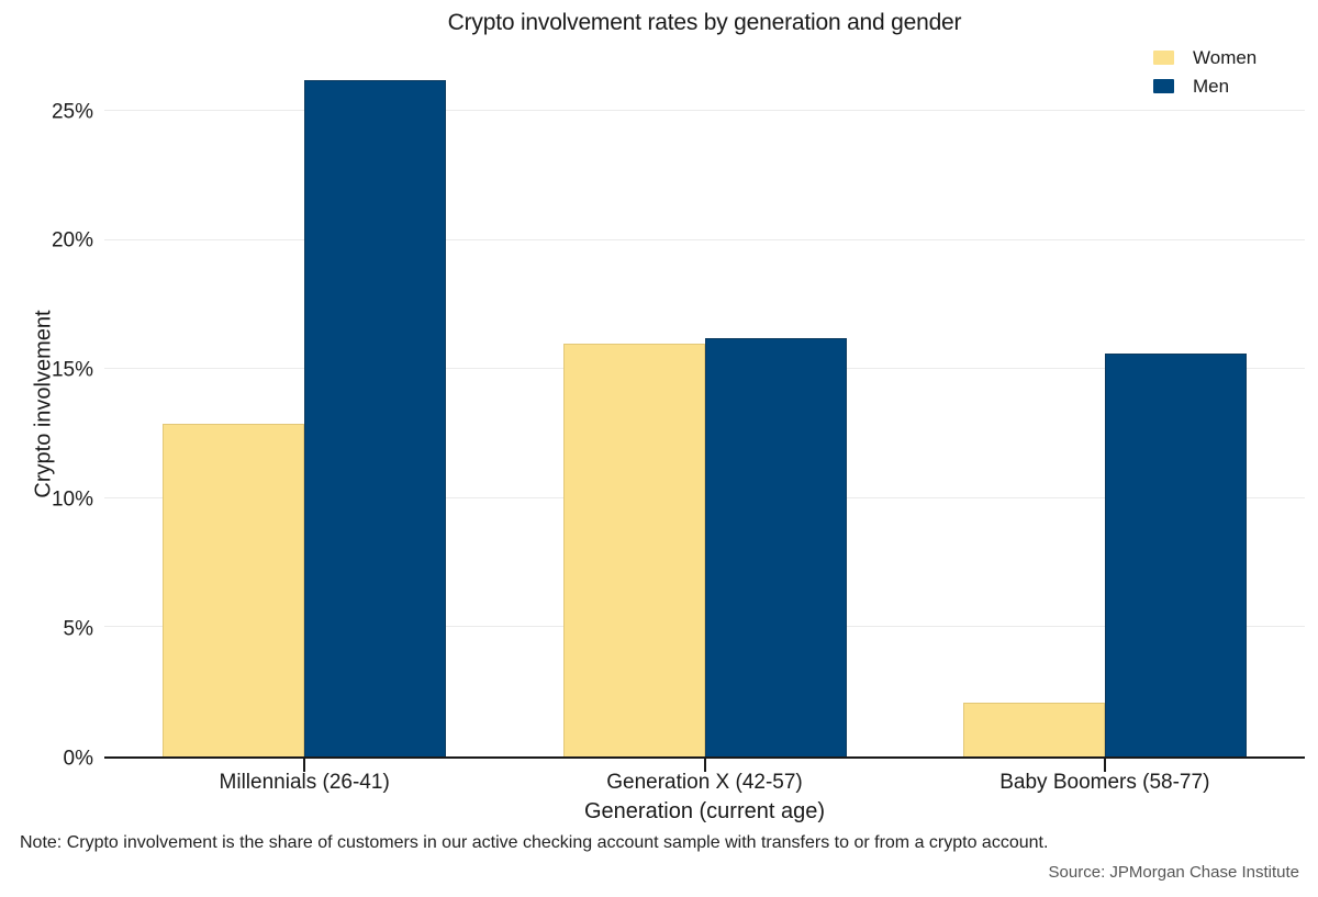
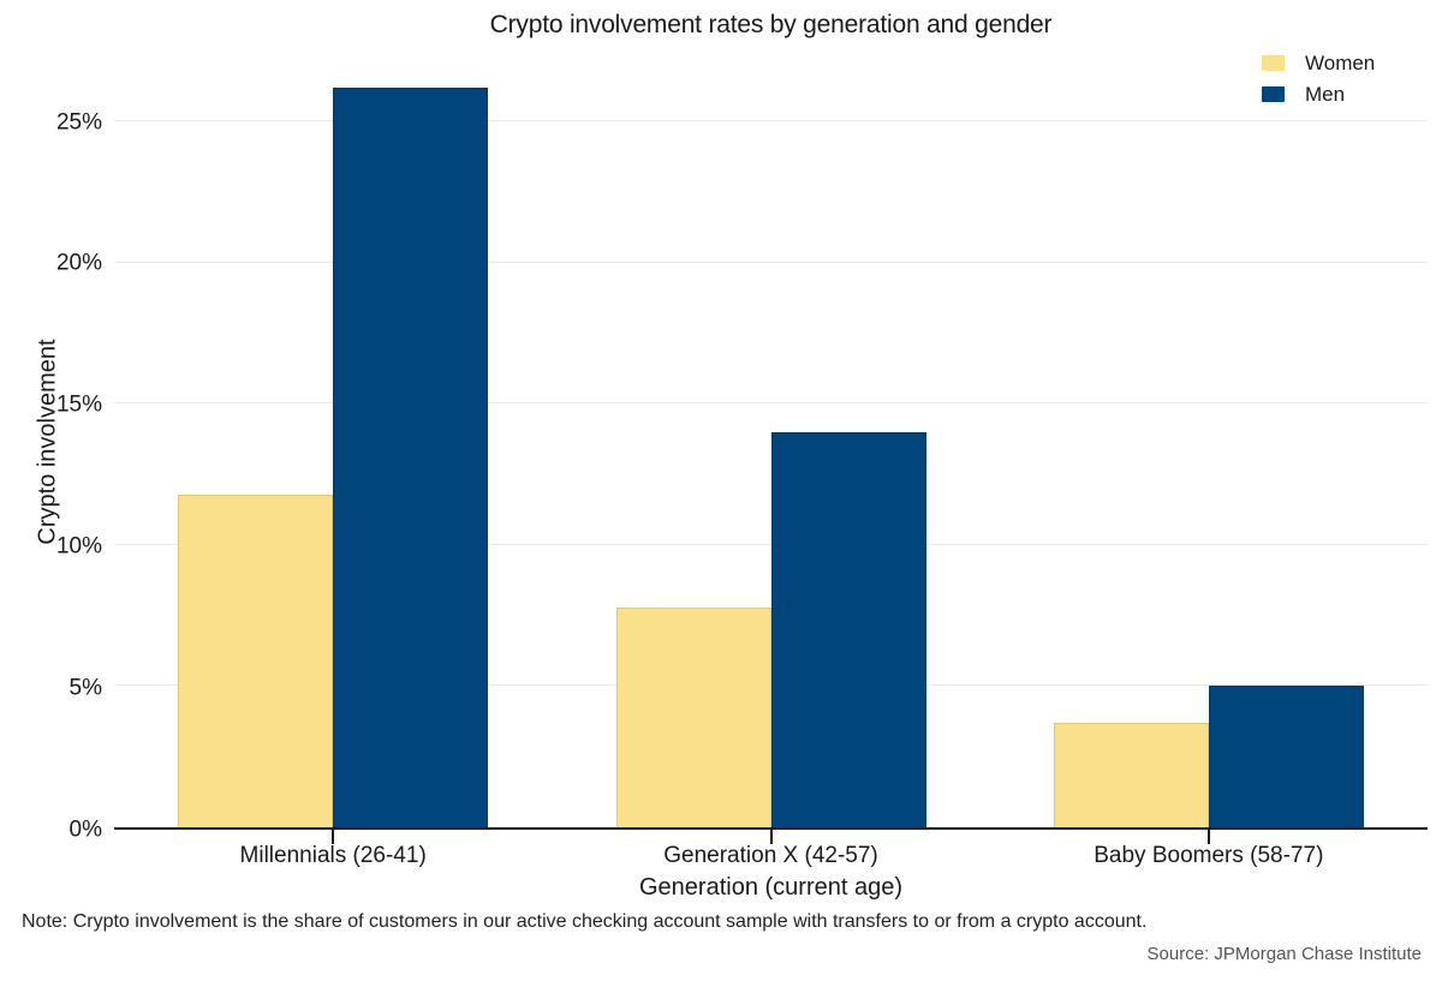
Women/Millennials (26-41): 12.9% -> 11.8%
Women/Generation X (42-57): 16.0% -> 7.8%
Men/Generation X (42-57): 16.2% -> 14.0%
Women/Baby Boomers (58-77): 2.1% -> 3.7%
Men/Baby Boomers (58-77): 15.6% -> 5.0%
